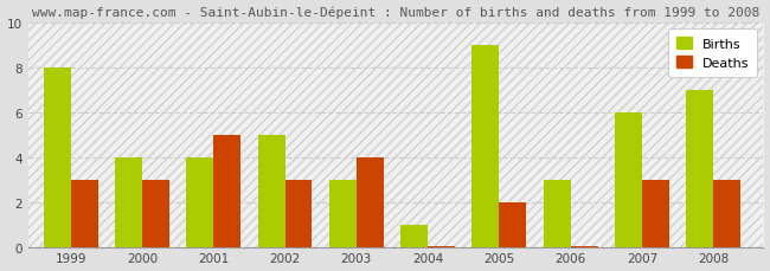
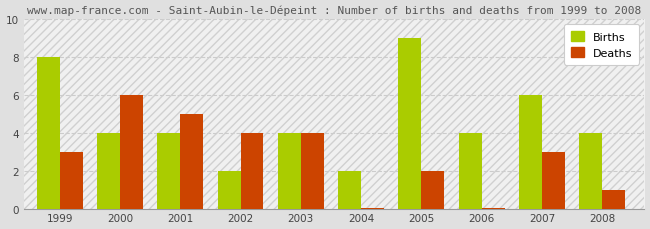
Deaths/2000: 3.0 -> 6.0
Births/2002: 5 -> 2
Deaths/2002: 3.0 -> 4.0
Births/2003: 3 -> 4
Births/2004: 1 -> 2
Births/2006: 3 -> 4
Births/2008: 7 -> 4
Deaths/2008: 3.0 -> 1.0
